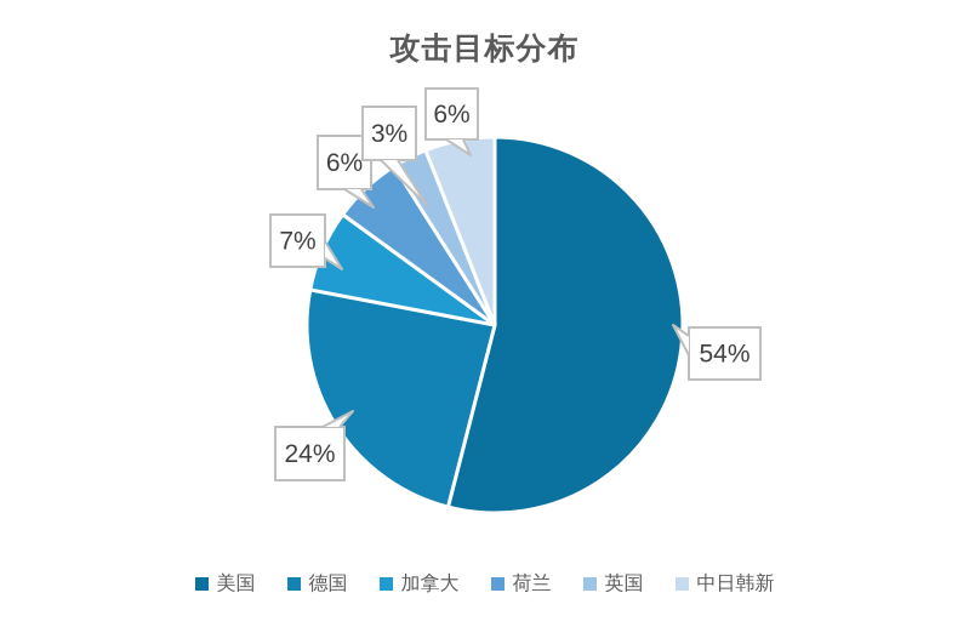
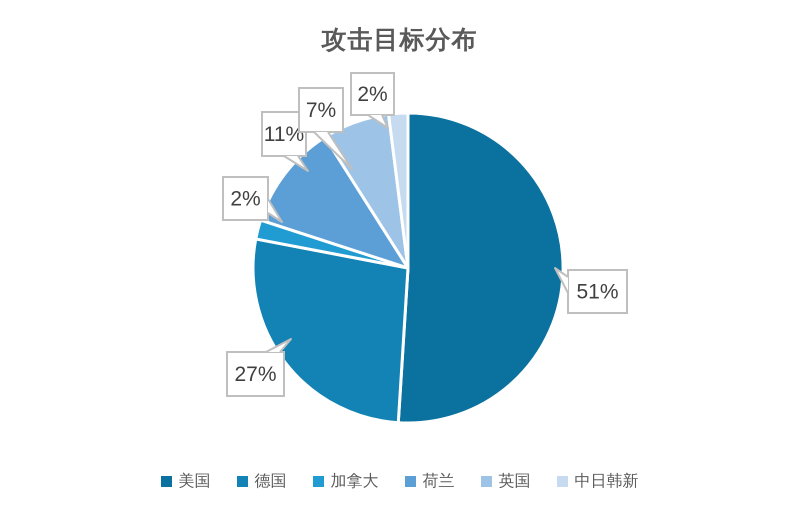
美国: 54% -> 51%
德国: 24% -> 27%
加拿大: 7% -> 2%
荷兰: 6% -> 11%
英国: 3% -> 7%
中日韩新: 6% -> 2%
